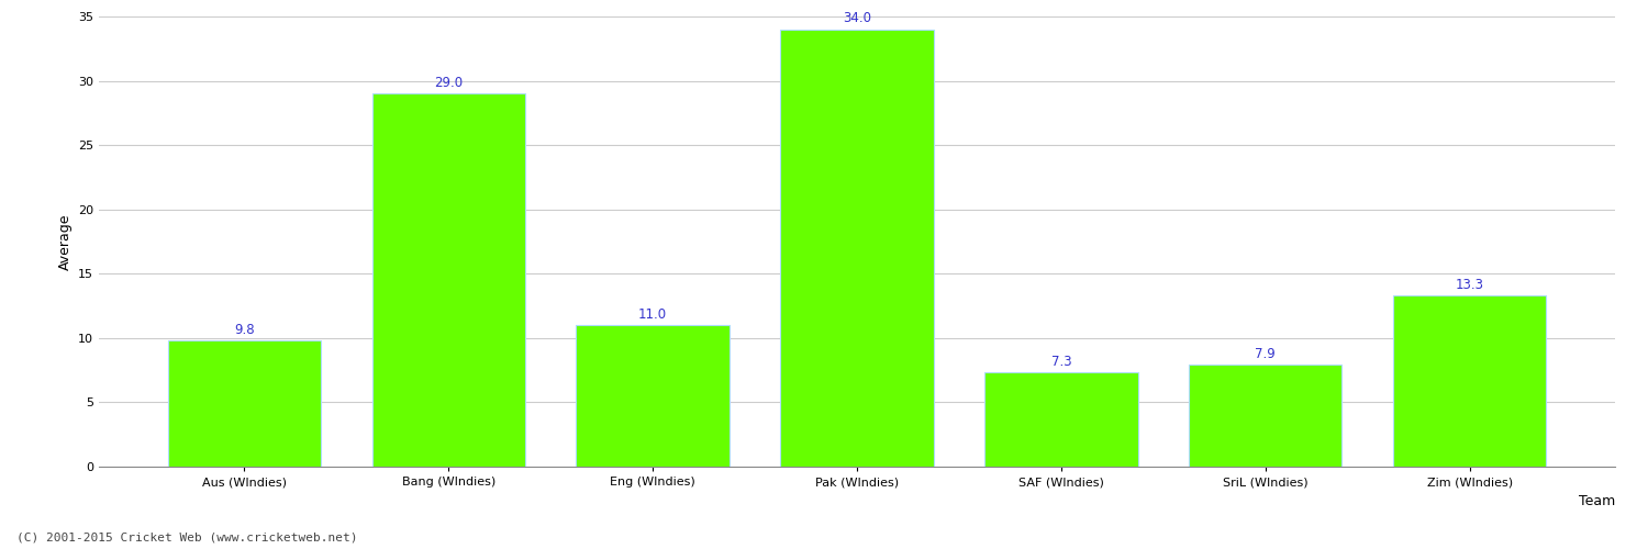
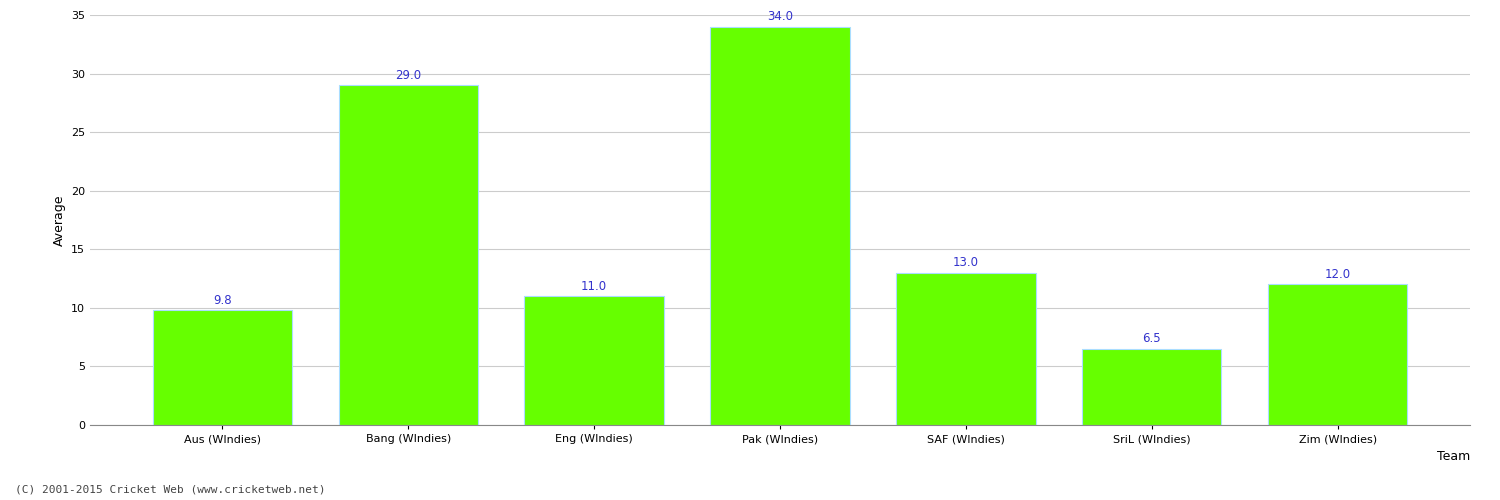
SAF (WIndies): 7.3 -> 13.0
SriL (WIndies): 7.9 -> 6.5
Zim (WIndies): 13.3 -> 12.0
